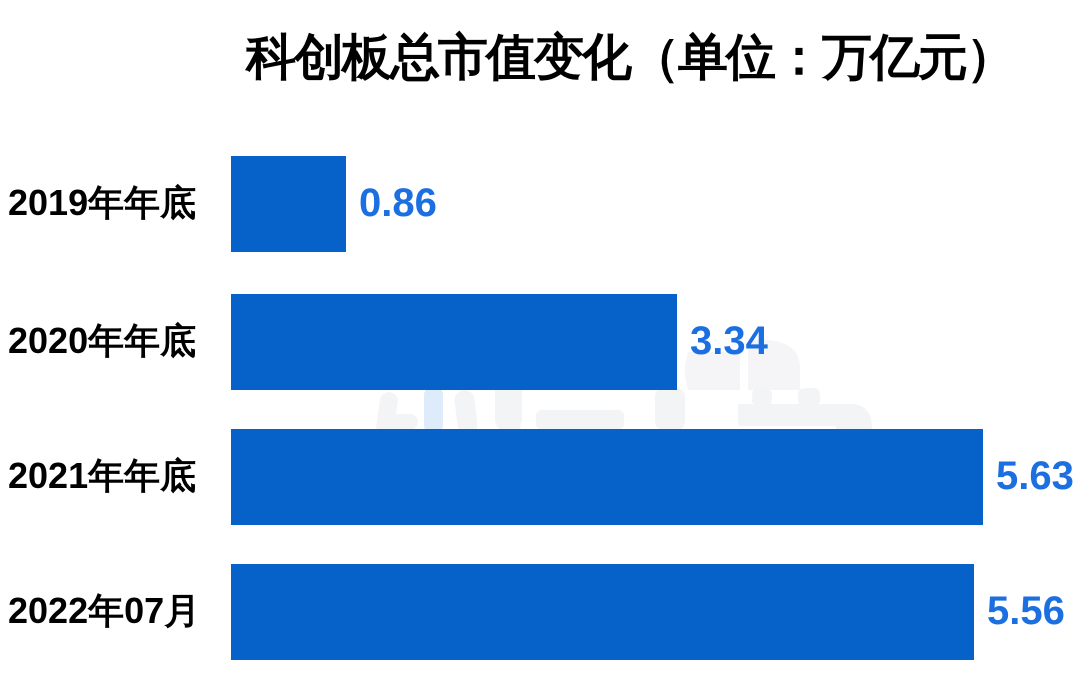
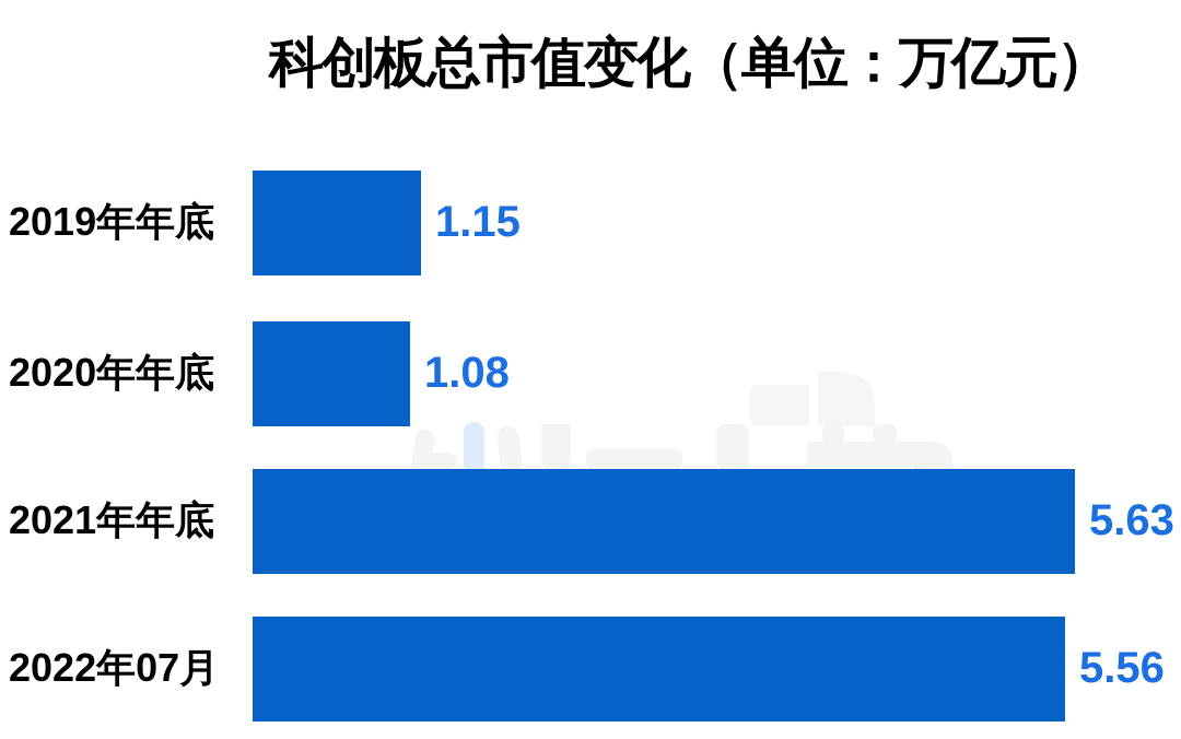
2019年年底: 0.86 -> 1.15
2020年年底: 3.34 -> 1.08
